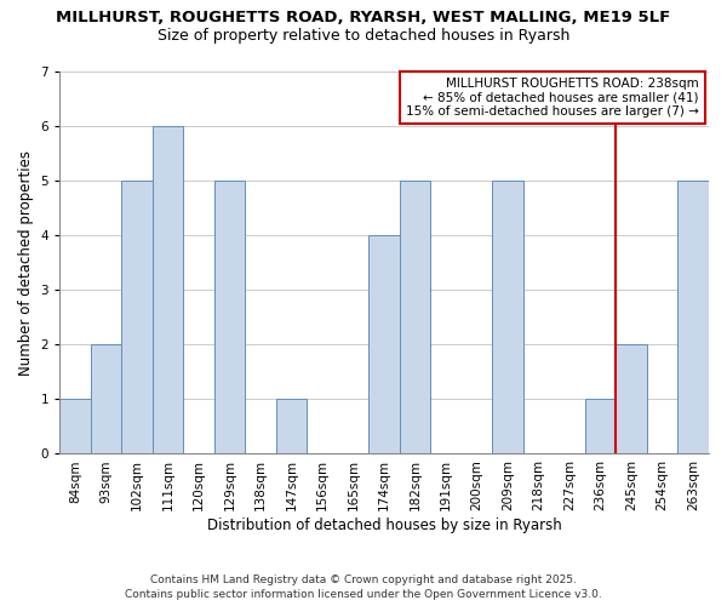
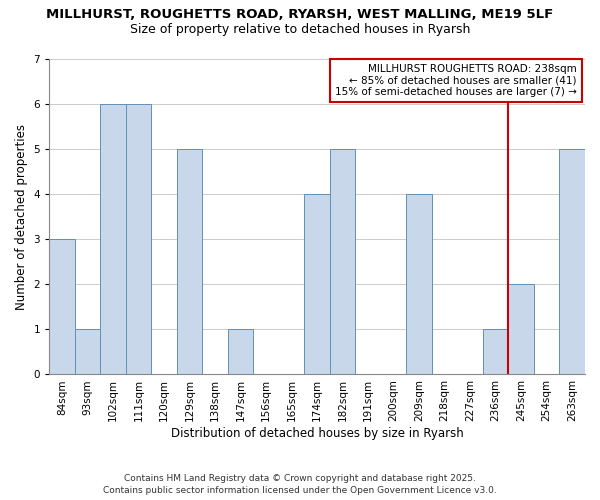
84sqm: 1 -> 3
93sqm: 2 -> 1
102sqm: 5 -> 6
209sqm: 5 -> 4
